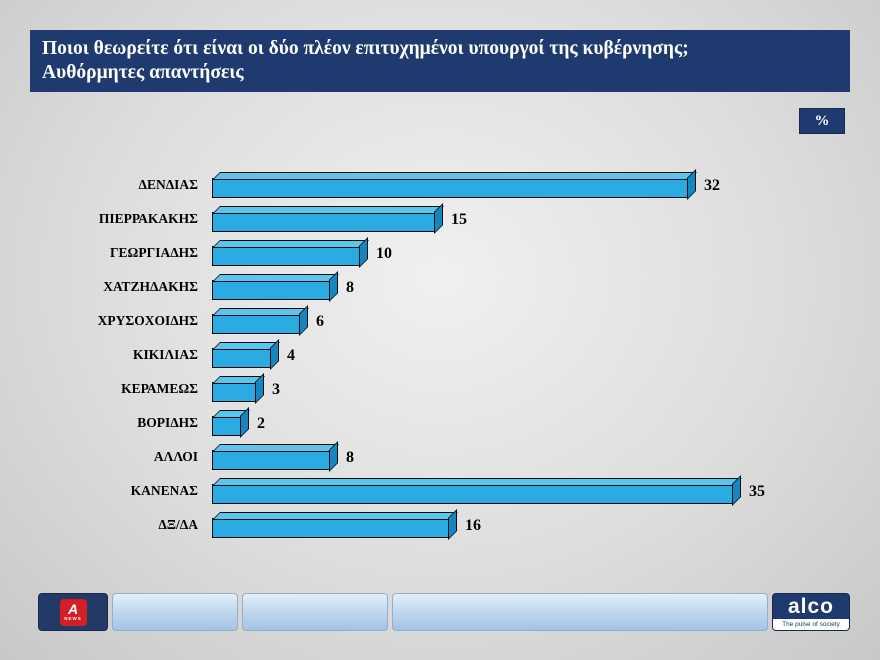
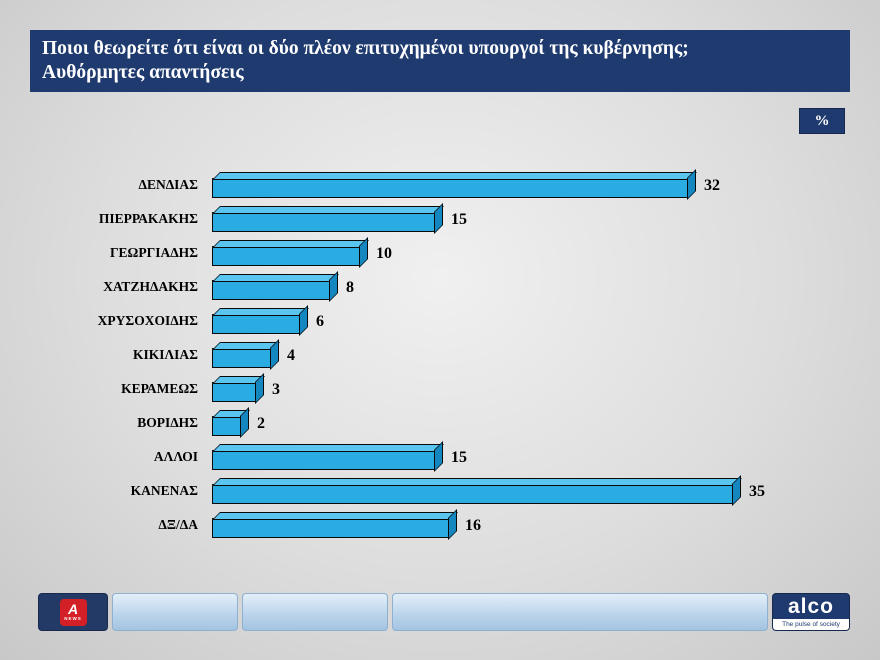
ΑΛΛΟΙ: 8 -> 15
